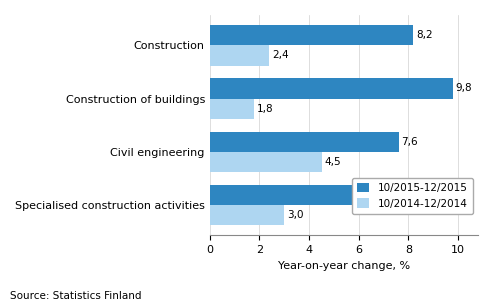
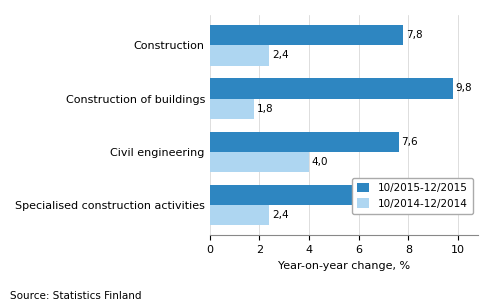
10/2015-12/2015/Construction: 8,2 -> 7,8
10/2014-12/2014/Civil engineering: 4,5 -> 4,0
10/2014-12/2014/Specialised construction activities: 3,0 -> 2,4
